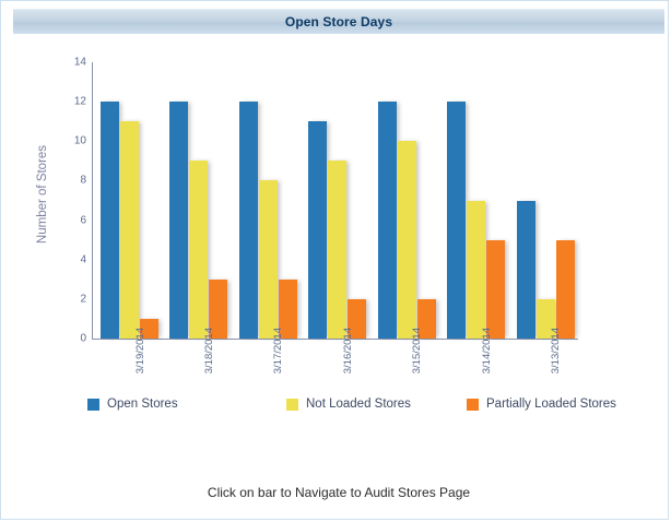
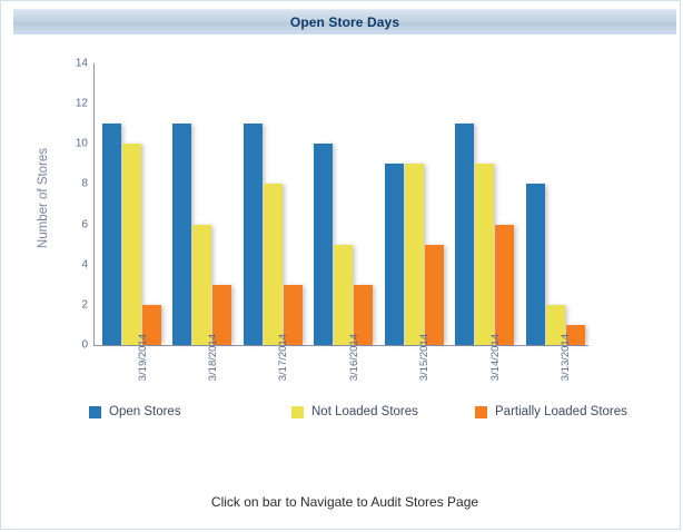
Open Stores/3/19/2014: 12 -> 11
Not Loaded Stores/3/19/2014: 11 -> 10
Partially Loaded Stores/3/19/2014: 1 -> 2
Open Stores/3/18/2014: 12 -> 11
Not Loaded Stores/3/18/2014: 9 -> 6
Open Stores/3/17/2014: 12 -> 11
Open Stores/3/16/2014: 11 -> 10
Not Loaded Stores/3/16/2014: 9 -> 5
Partially Loaded Stores/3/16/2014: 2 -> 3
Open Stores/3/15/2014: 12 -> 9
Not Loaded Stores/3/15/2014: 10 -> 9
Partially Loaded Stores/3/15/2014: 2 -> 5
Open Stores/3/14/2014: 12 -> 11
Not Loaded Stores/3/14/2014: 7 -> 9
Partially Loaded Stores/3/14/2014: 5 -> 6
Open Stores/3/13/2014: 7 -> 8
Partially Loaded Stores/3/13/2014: 5 -> 1
